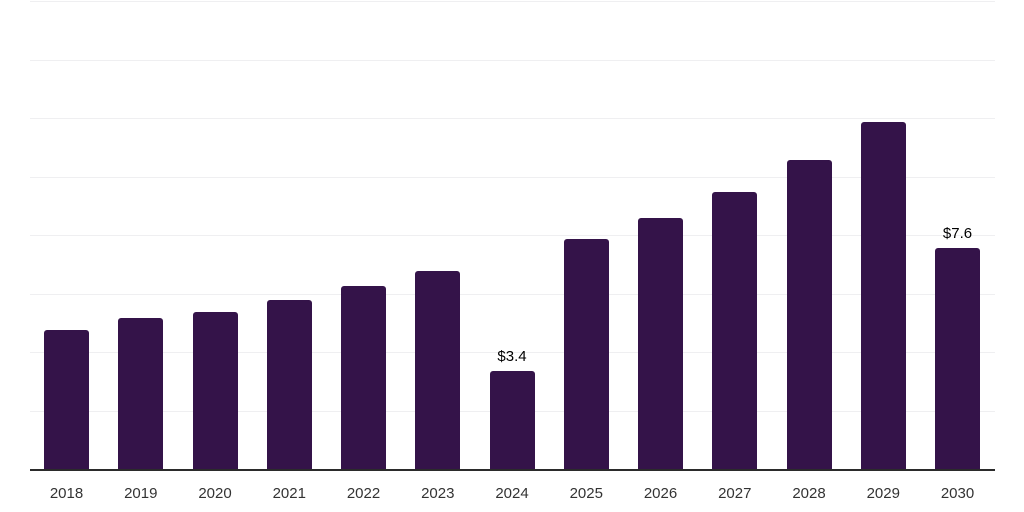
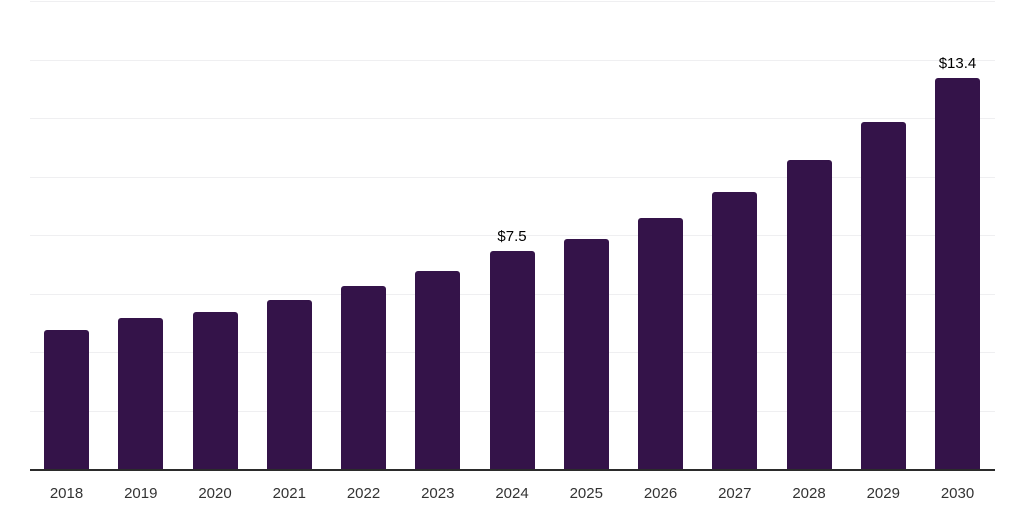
2024: $3.4 -> $7.5
2030: $7.6 -> $13.4
